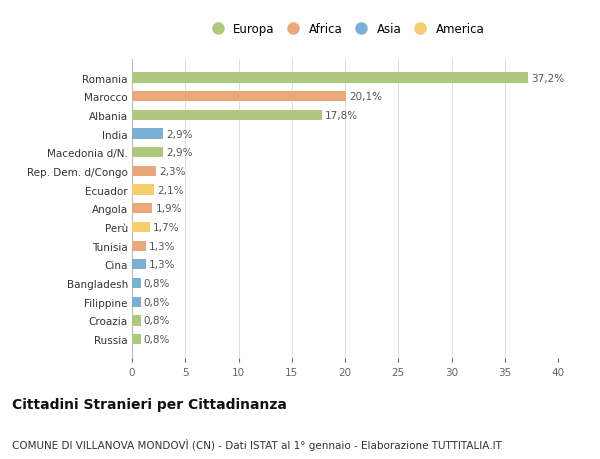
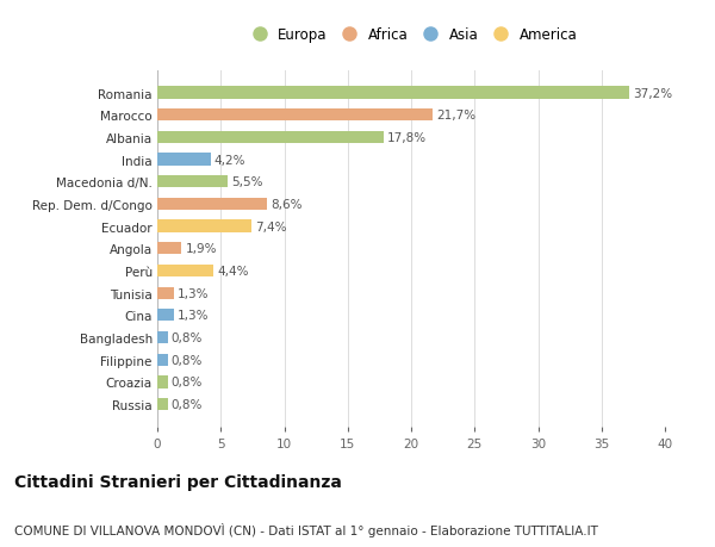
Marocco: 20,1% -> 21,7%
India: 2,9% -> 4,2%
Macedonia d/N.: 2,9% -> 5,5%
Rep. Dem. d/Congo: 2,3% -> 8,6%
Ecuador: 2,1% -> 7,4%
Perù: 1,7% -> 4,4%
